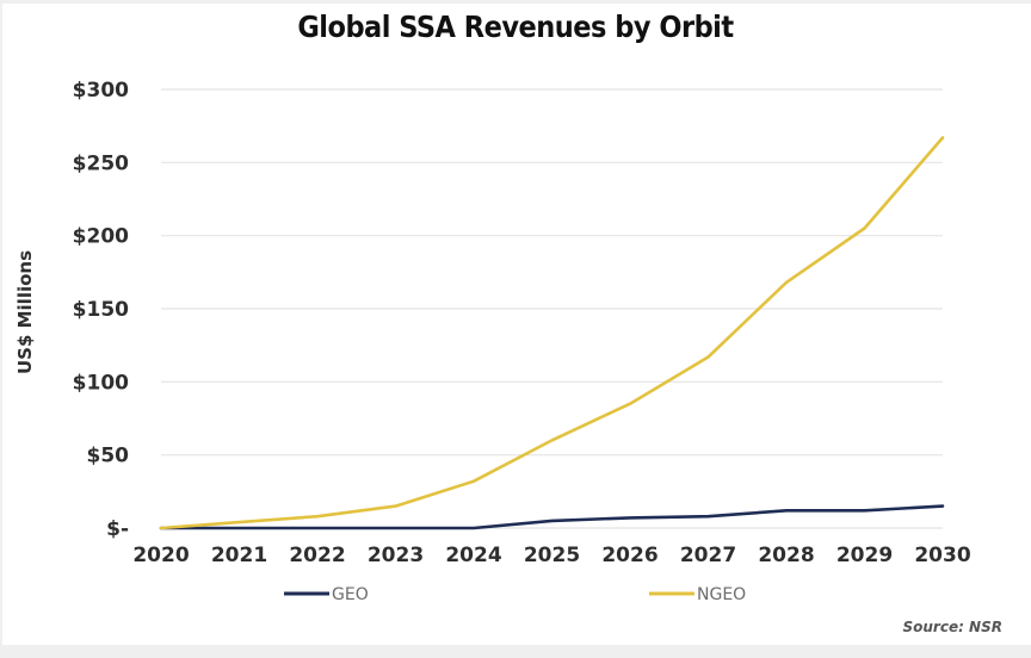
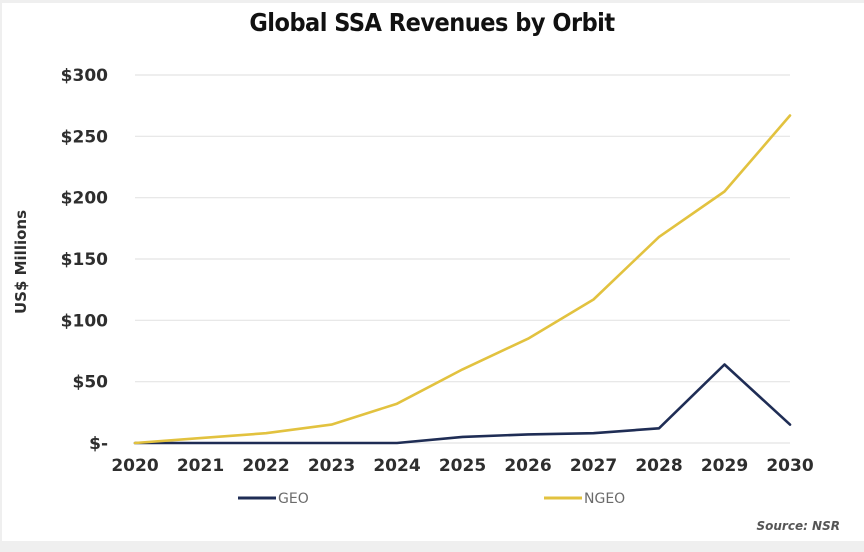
GEO/2029: $12 -> $64
